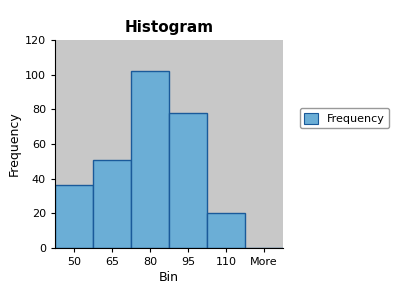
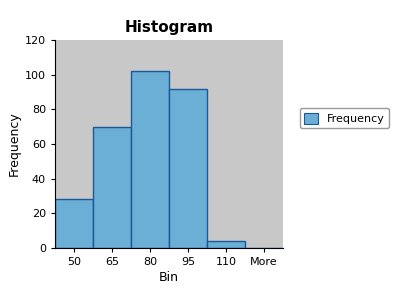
50: 36 -> 28
65: 51 -> 70
95: 78 -> 92
110: 20 -> 4
